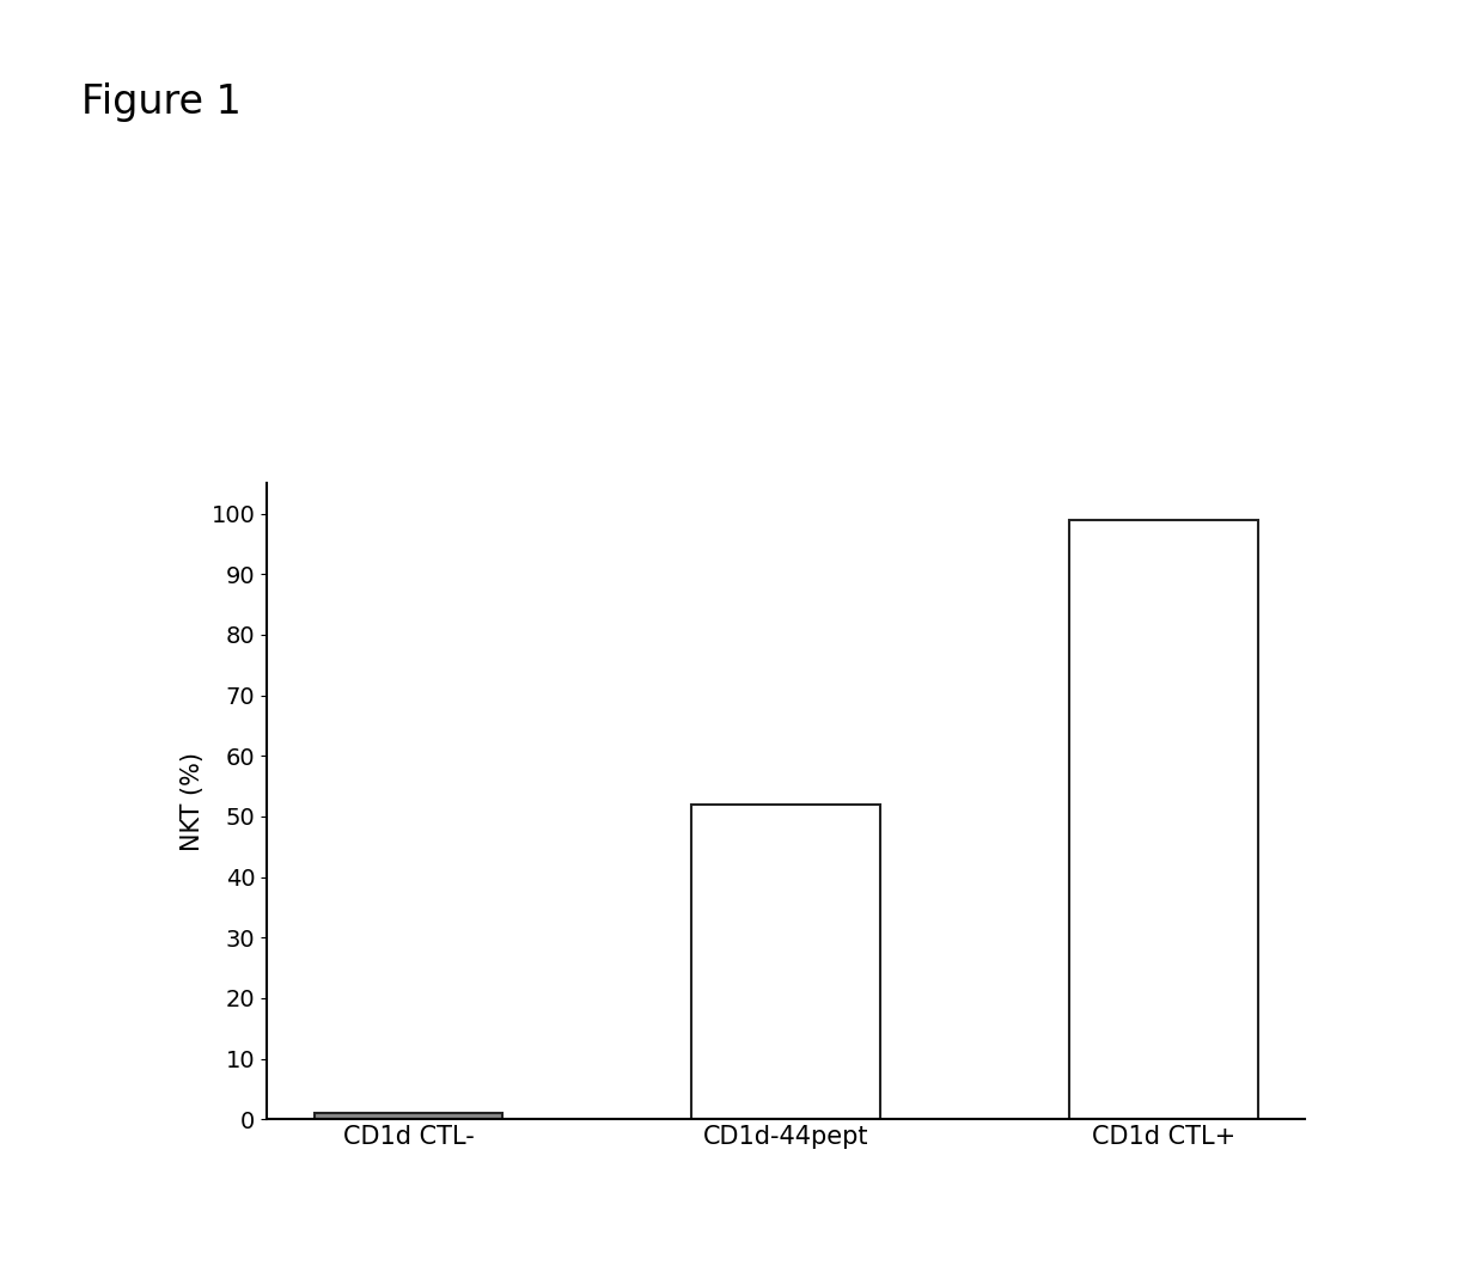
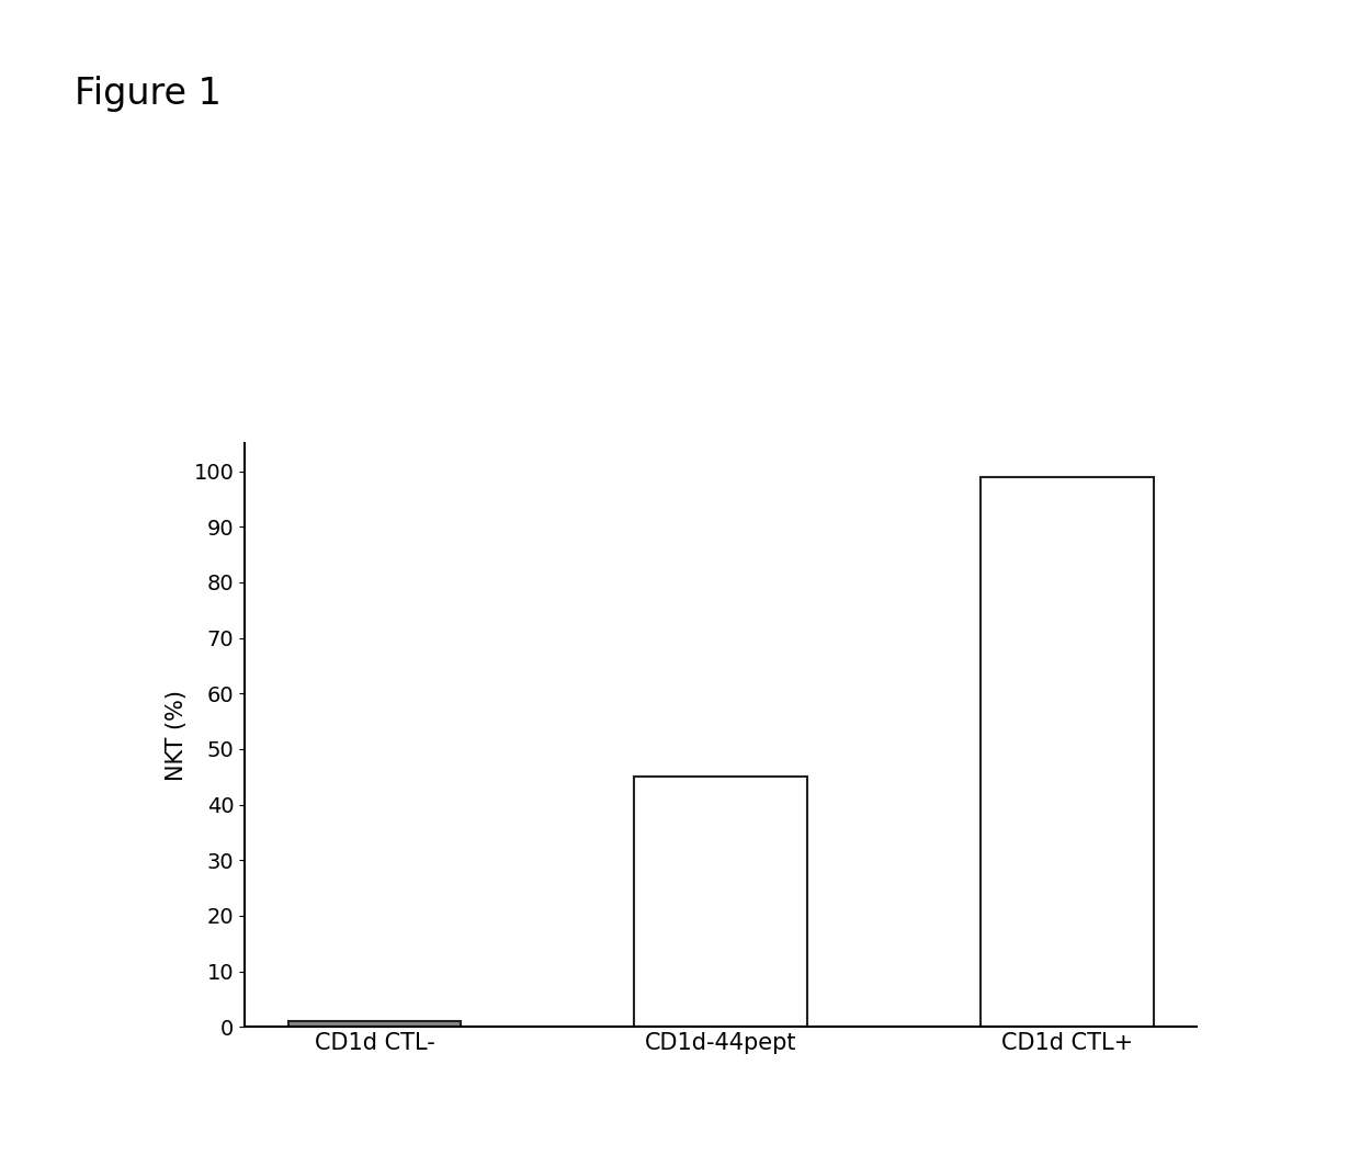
CD1d-44pept: 52 -> 45
